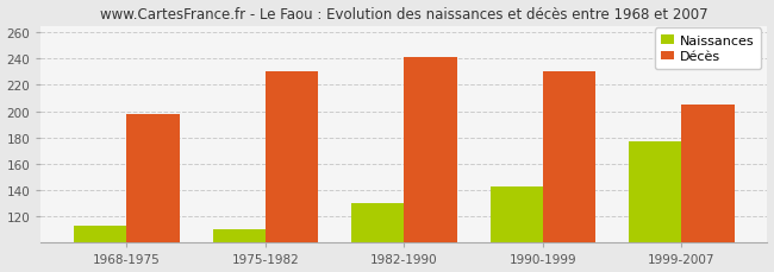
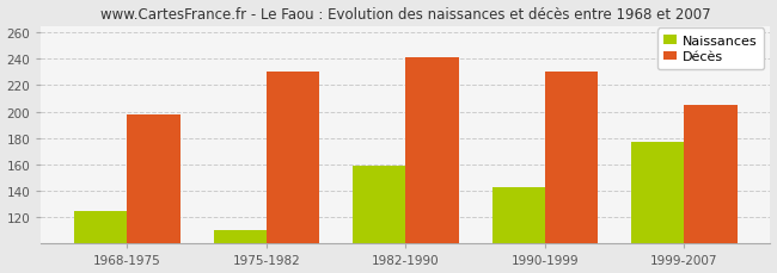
Naissances/1968-1975: 113 -> 125
Naissances/1982-1990: 130 -> 159
